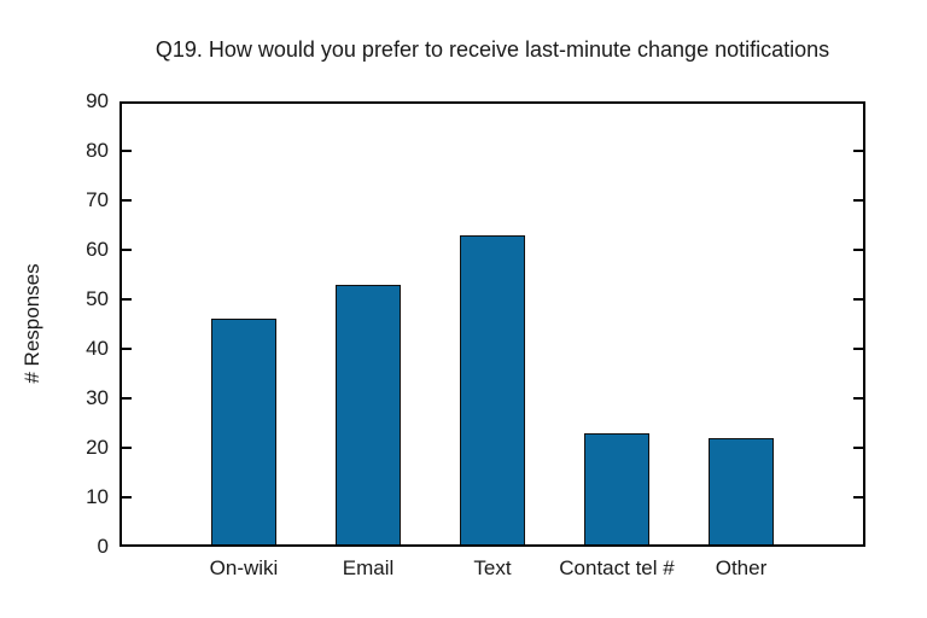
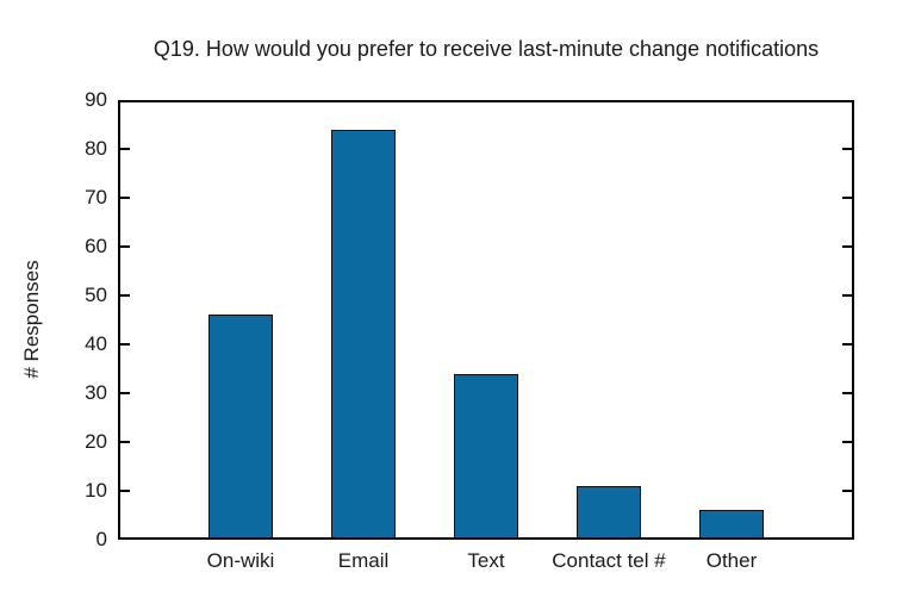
Email: 53 -> 84
Text: 63 -> 34
Contact tel #: 23 -> 11
Other: 22 -> 6
